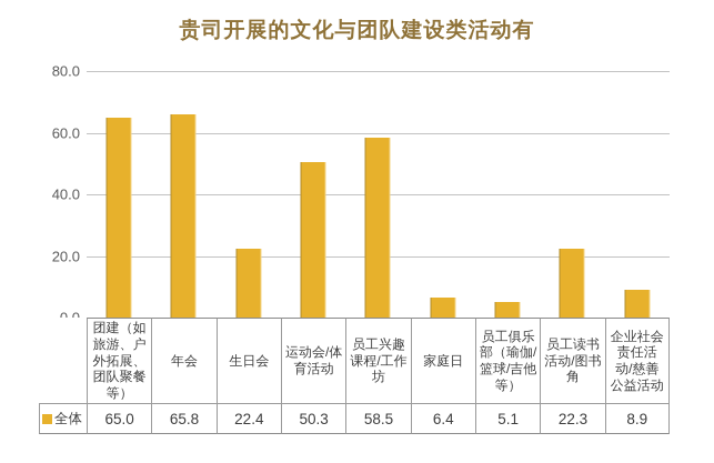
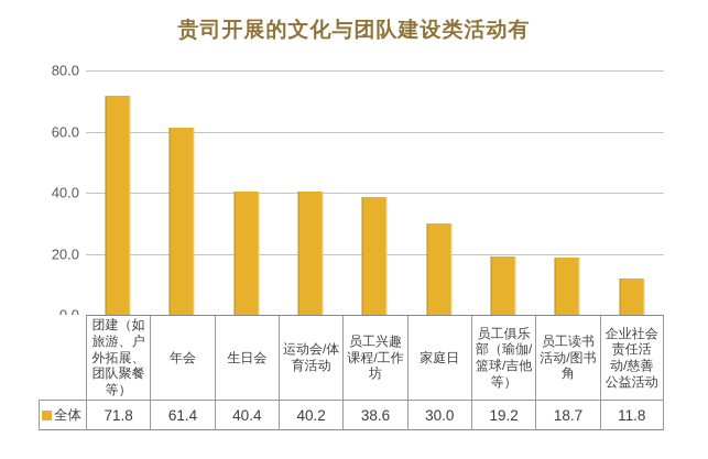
团建（如旅游、户外拓展、团队聚餐等）: 65.0 -> 71.8
年会: 65.8 -> 61.4
生日会: 22.4 -> 40.4
运动会/体育活动: 50.3 -> 40.2
员工兴趣课程/工作坊: 58.5 -> 38.6
家庭日: 6.4 -> 30.0
员工俱乐部（瑜伽/篮球/吉他等）: 5.1 -> 19.2
员工读书活动/图书角: 22.3 -> 18.7
企业社会责任活动/慈善公益活动: 8.9 -> 11.8
